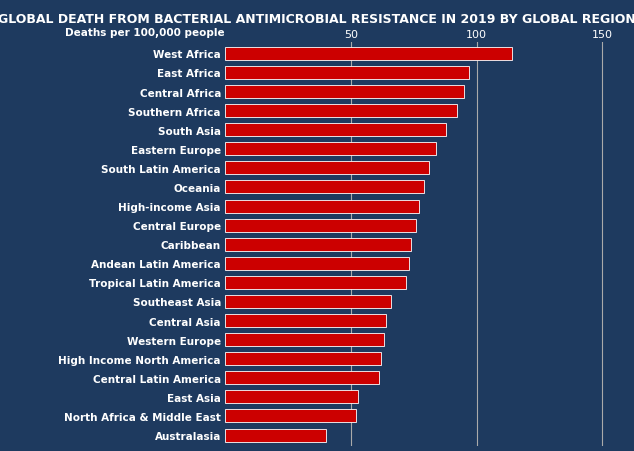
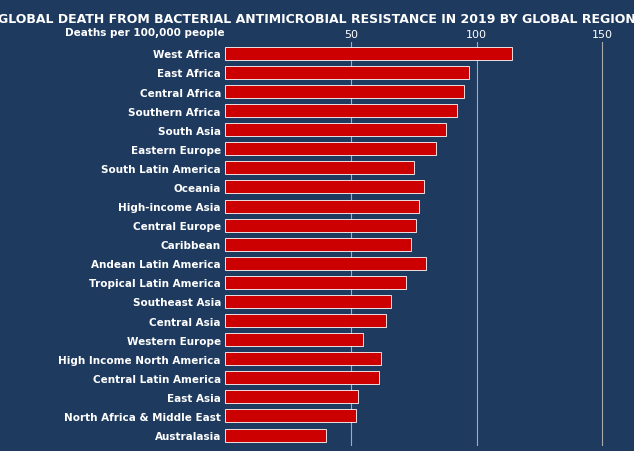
South Latin America: 81 -> 75
Andean Latin America: 73 -> 80
Western Europe: 63 -> 55
